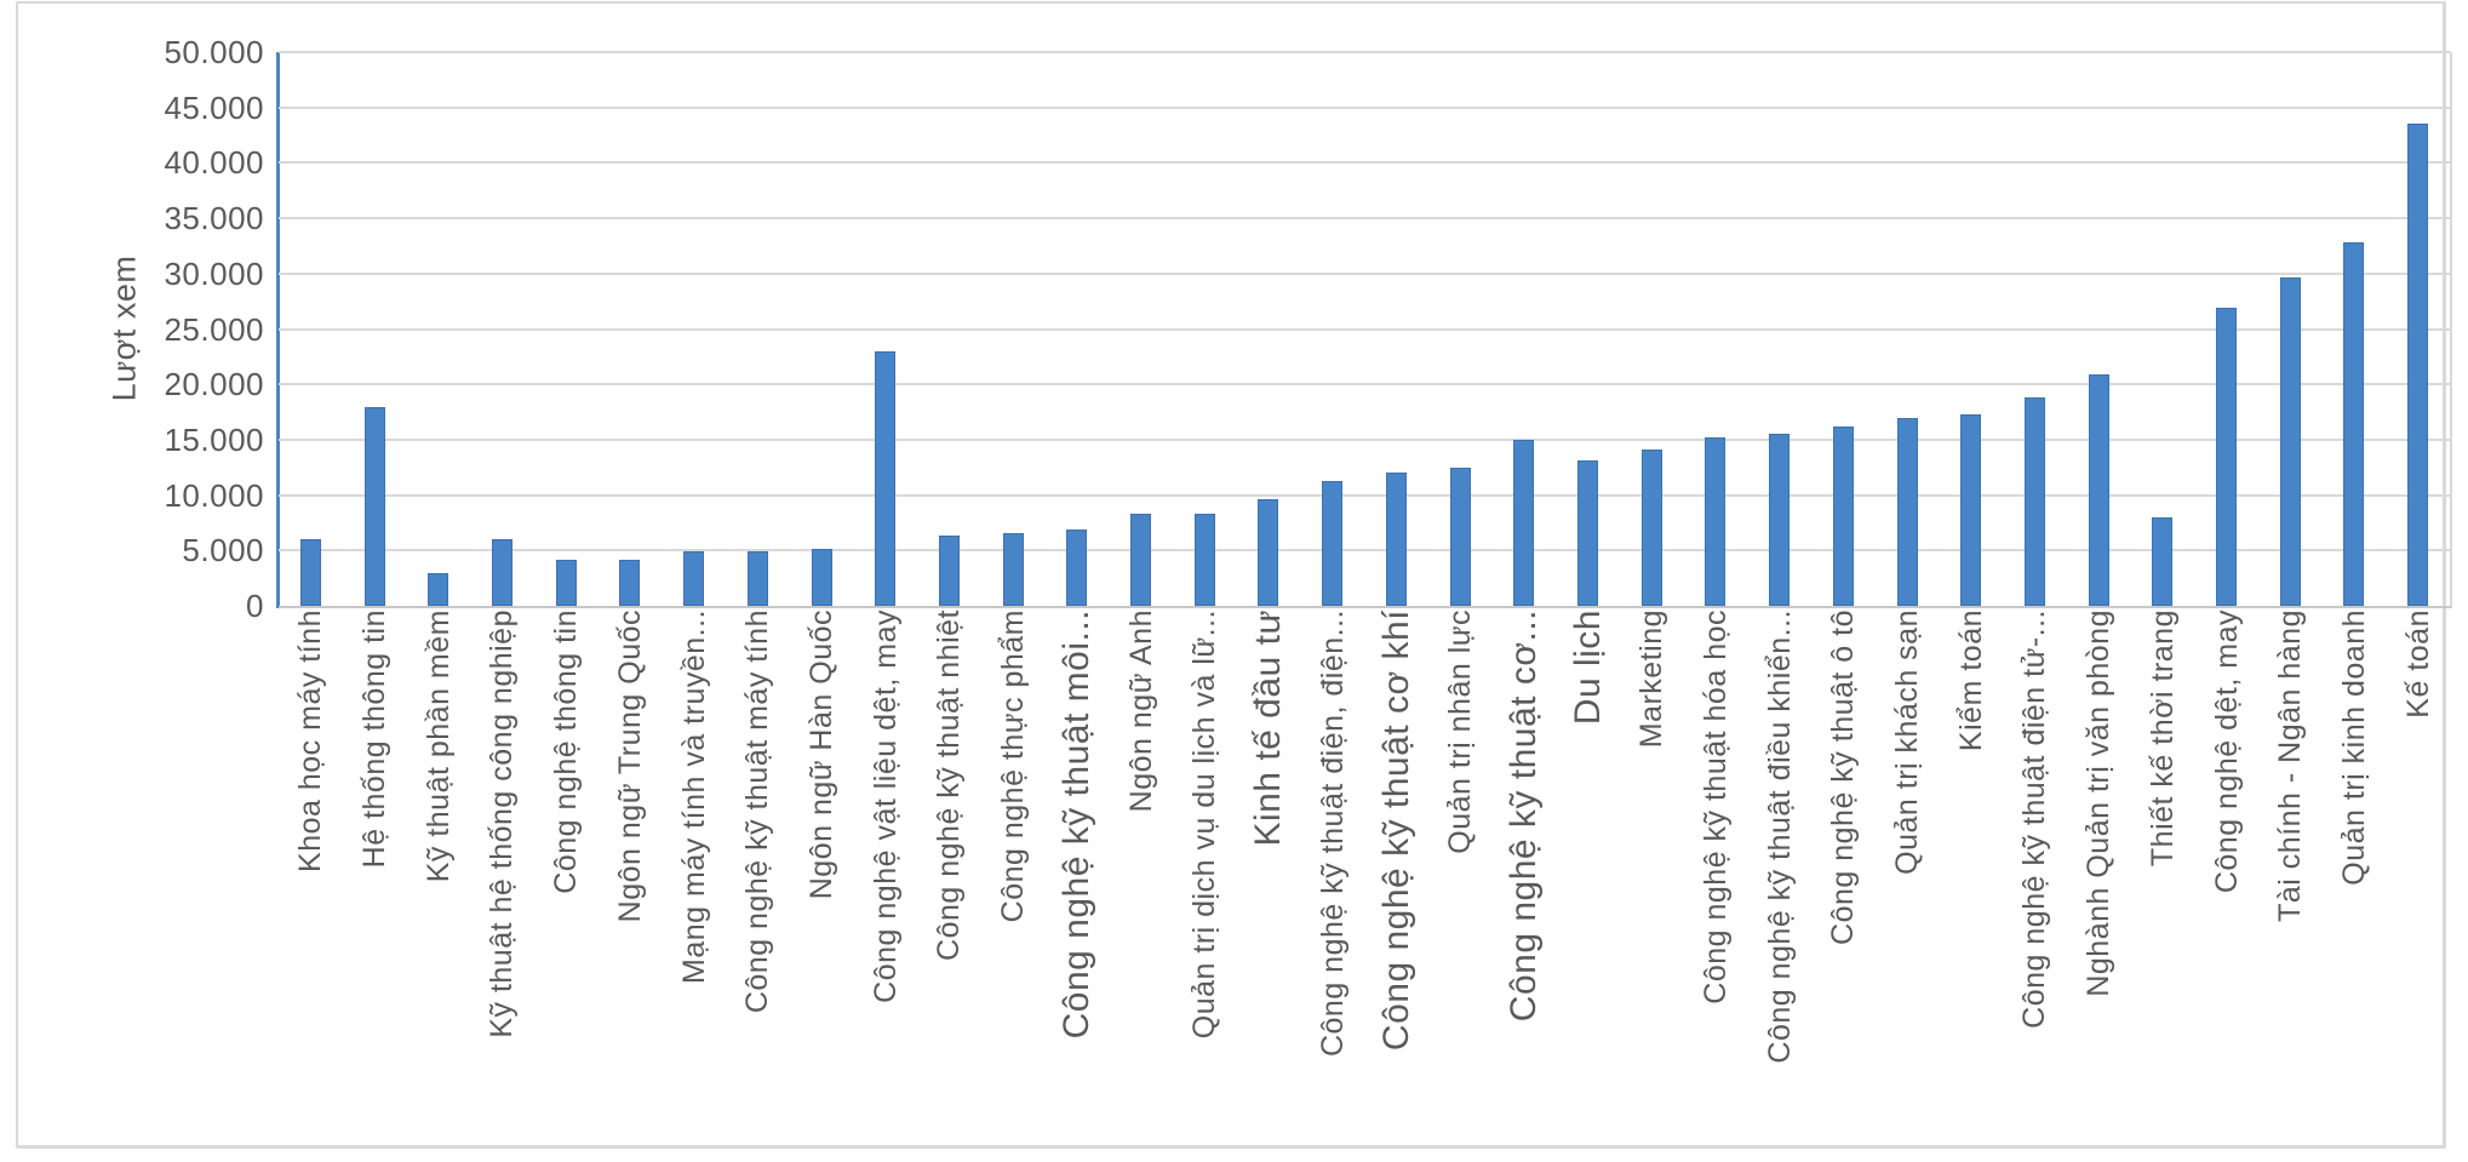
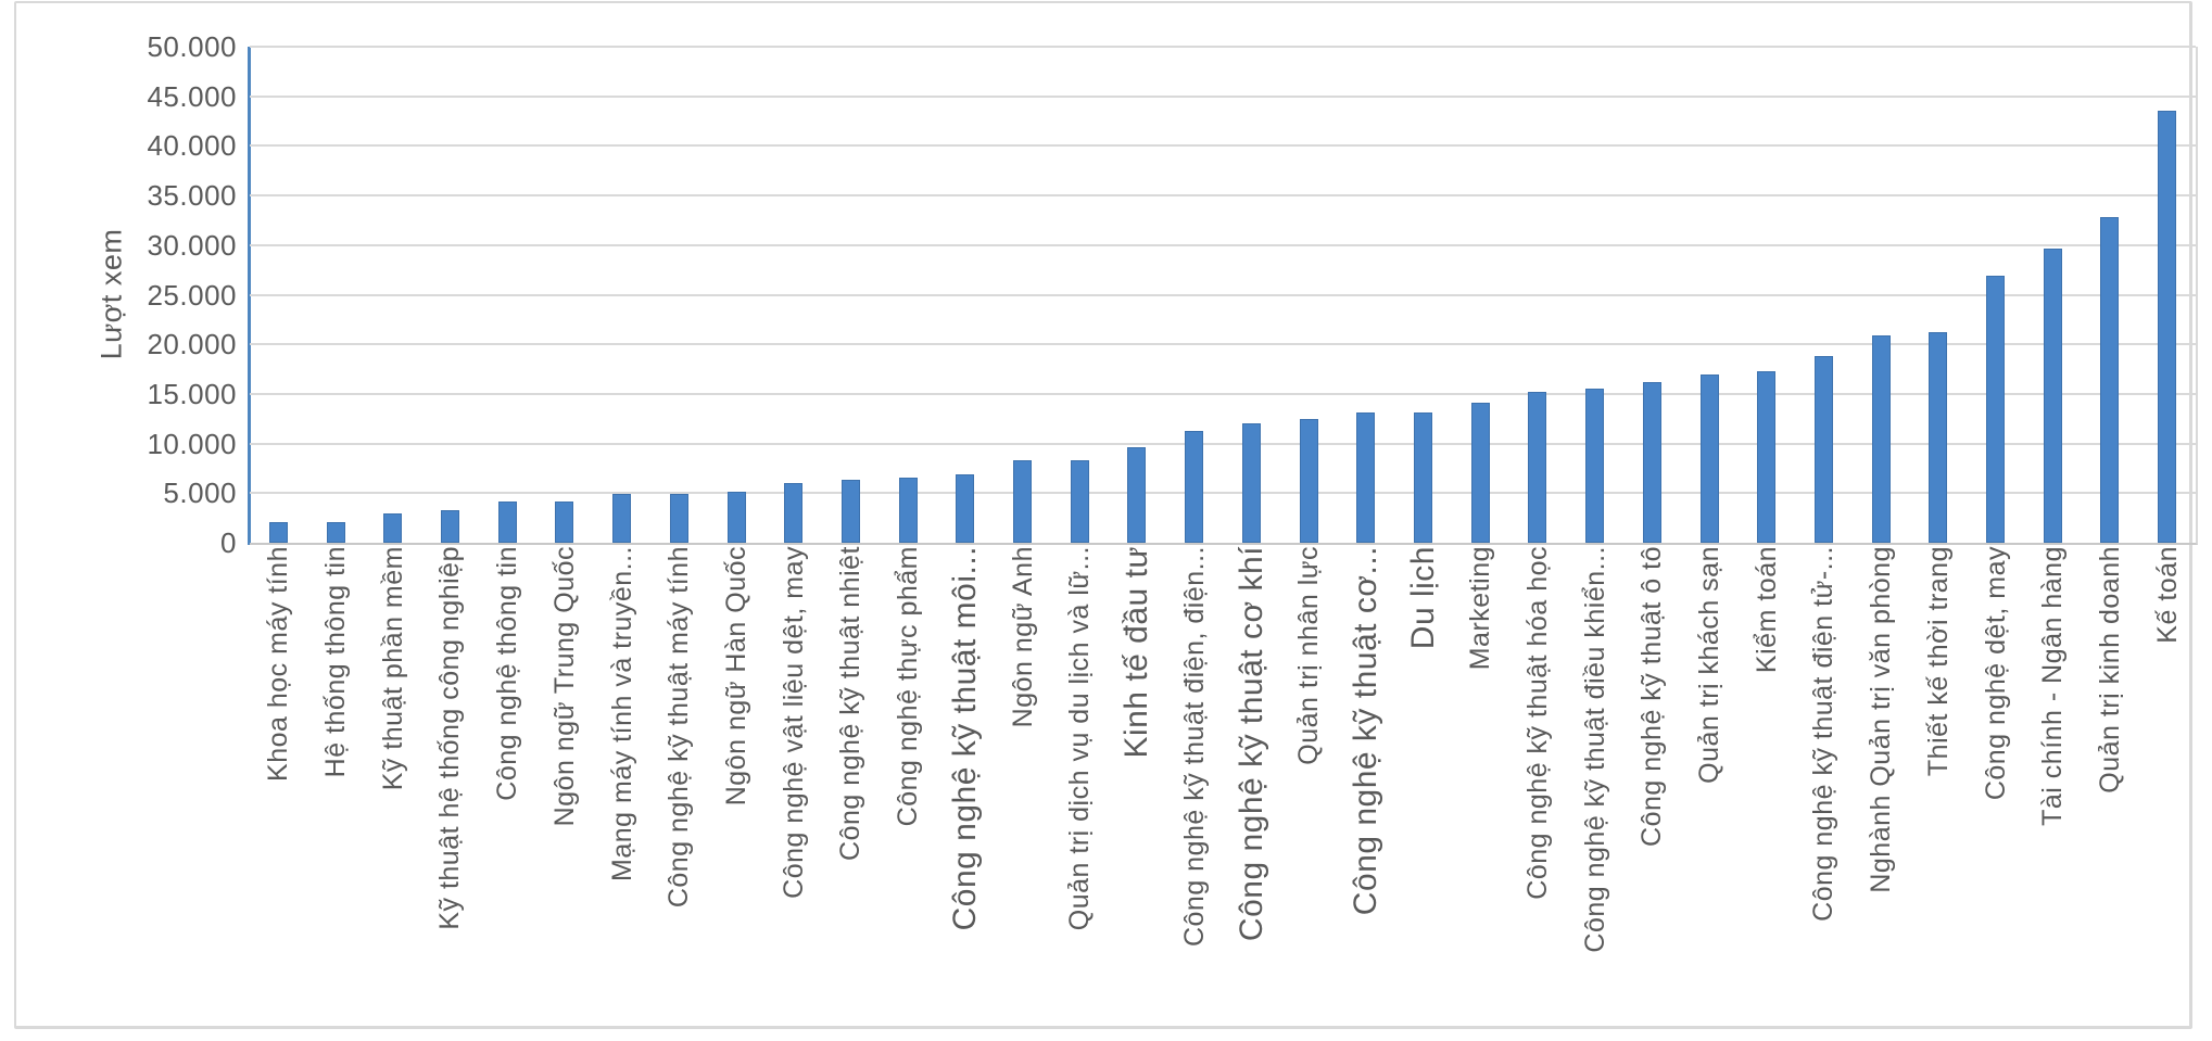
Khoa học máy tính: 6000 -> 2000
Hệ thống thông tin: 18000 -> 2000
Kỹ thuật hệ thống công nghiệp: 6000 -> 3000
Công nghệ vật liệu dệt, may: 23000 -> 6000
Công nghệ kỹ thuật cơ...: 15000 -> 13000
Thiết kế thời trang: 8000 -> 21000
